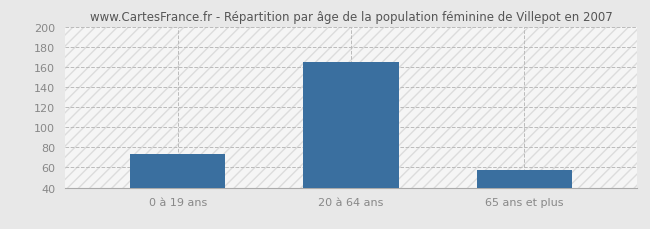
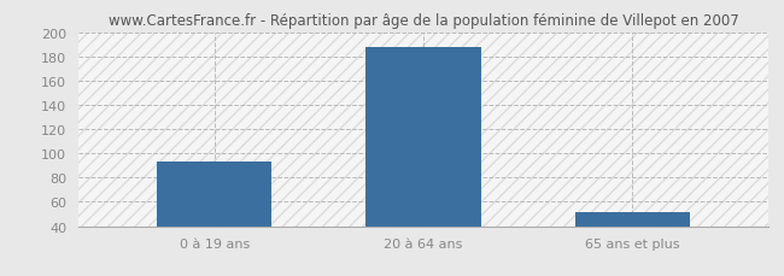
0 à 19 ans: 73 -> 93
20 à 64 ans: 165 -> 188
65 ans et plus: 57 -> 52
